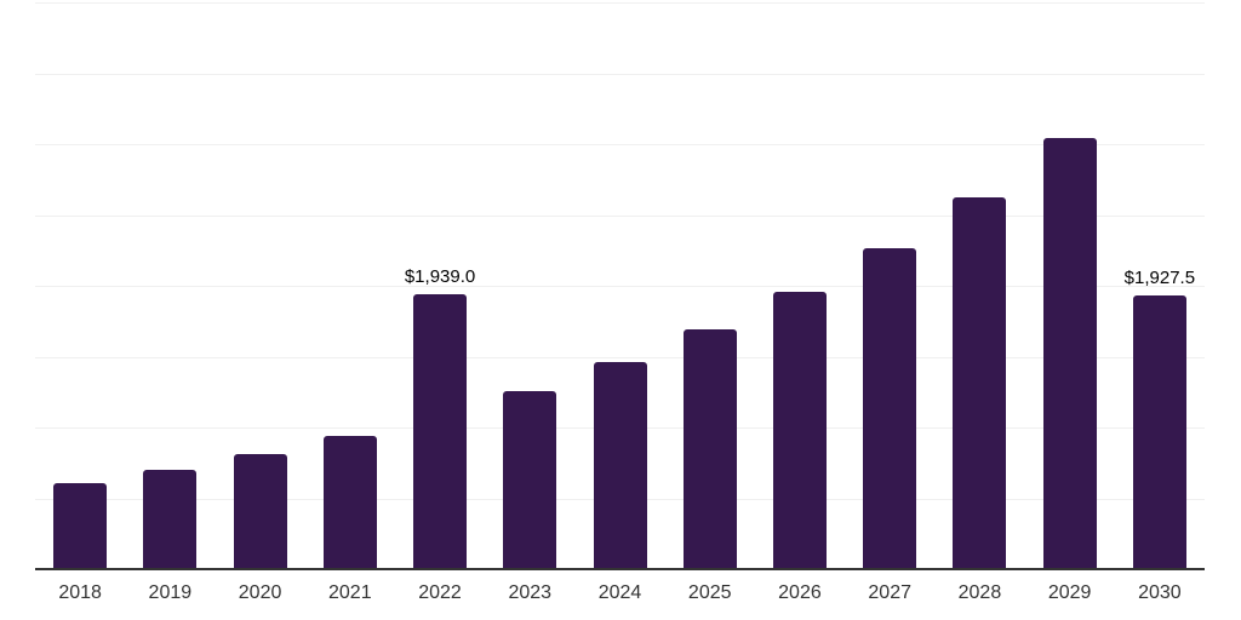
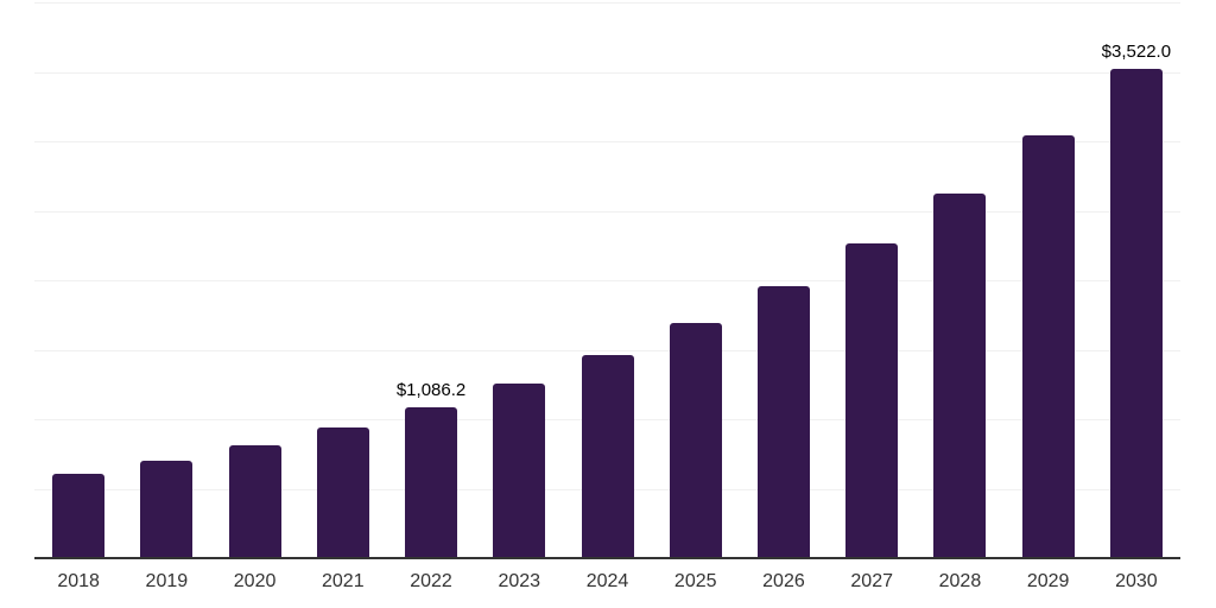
2022: $1,939.0 -> $1,086.2
2030: $1,927.5 -> $3,522.0
